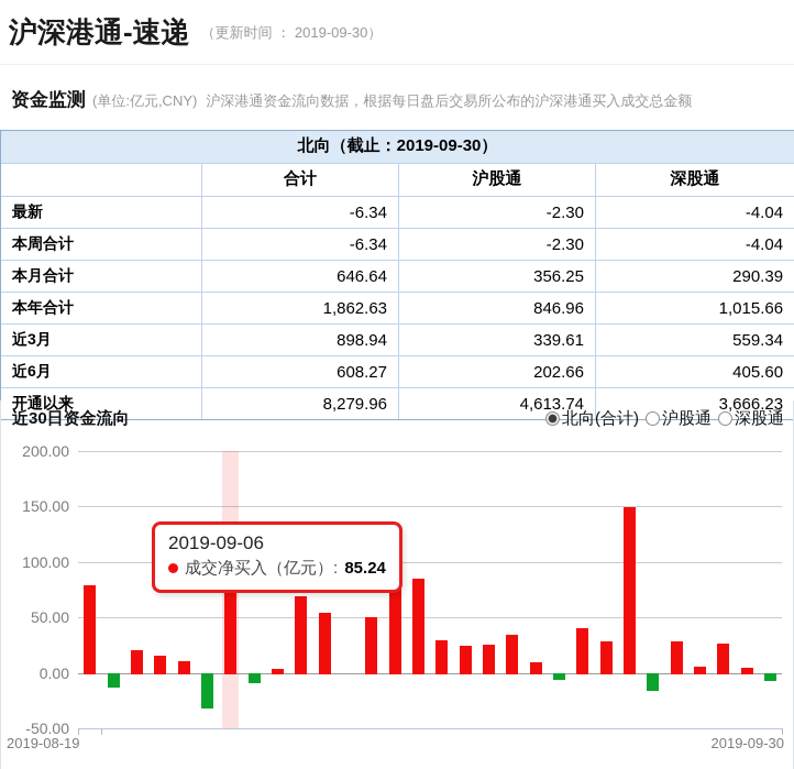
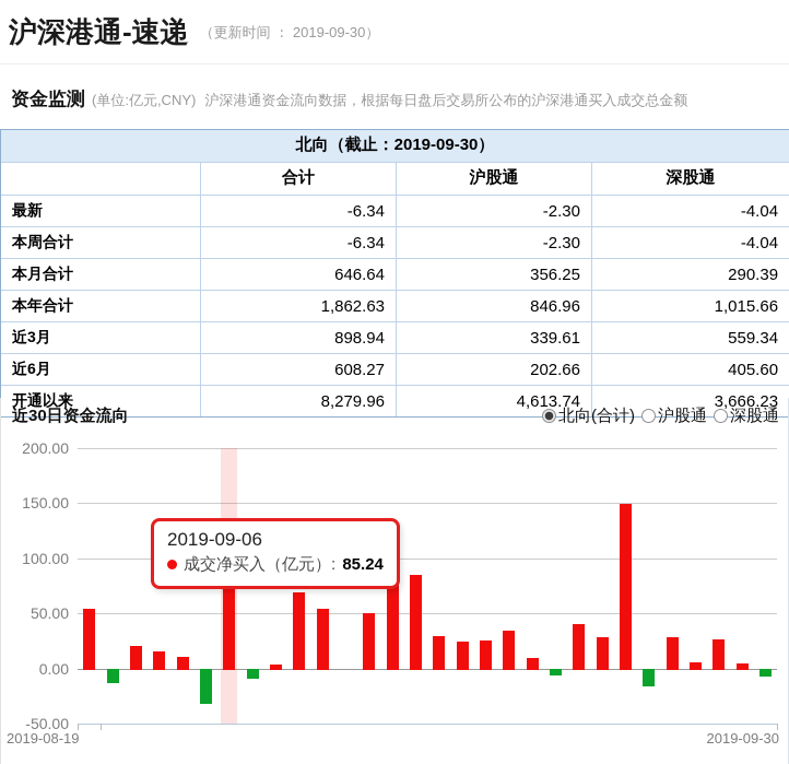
2019-08-19: 79 -> 54
